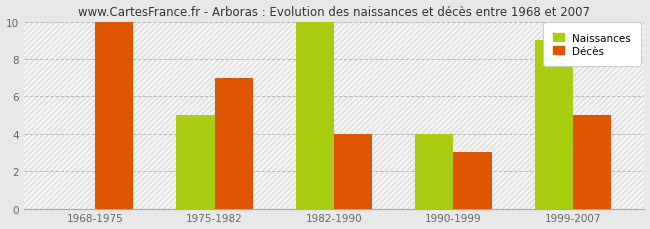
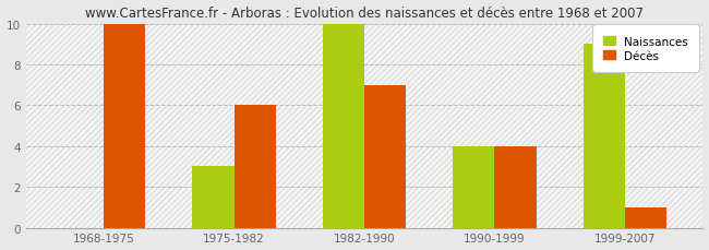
Naissances/1975-1982: 5 -> 3
Décès/1975-1982: 7 -> 6
Décès/1982-1990: 4 -> 7
Décès/1990-1999: 3 -> 4
Décès/1999-2007: 5 -> 1
